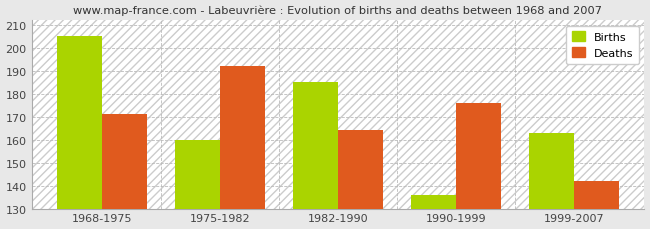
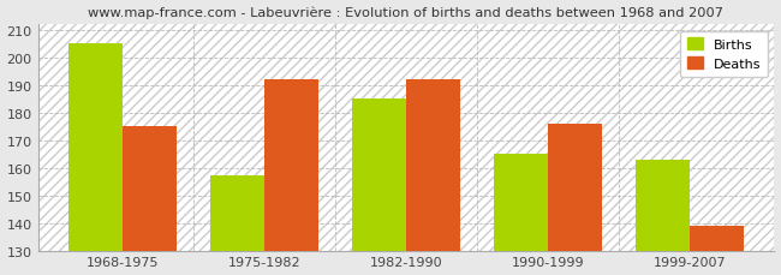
Deaths/1968-1975: 171 -> 175
Births/1975-1982: 160 -> 157
Deaths/1982-1990: 164 -> 192
Births/1990-1999: 136 -> 165
Deaths/1999-2007: 142 -> 139
